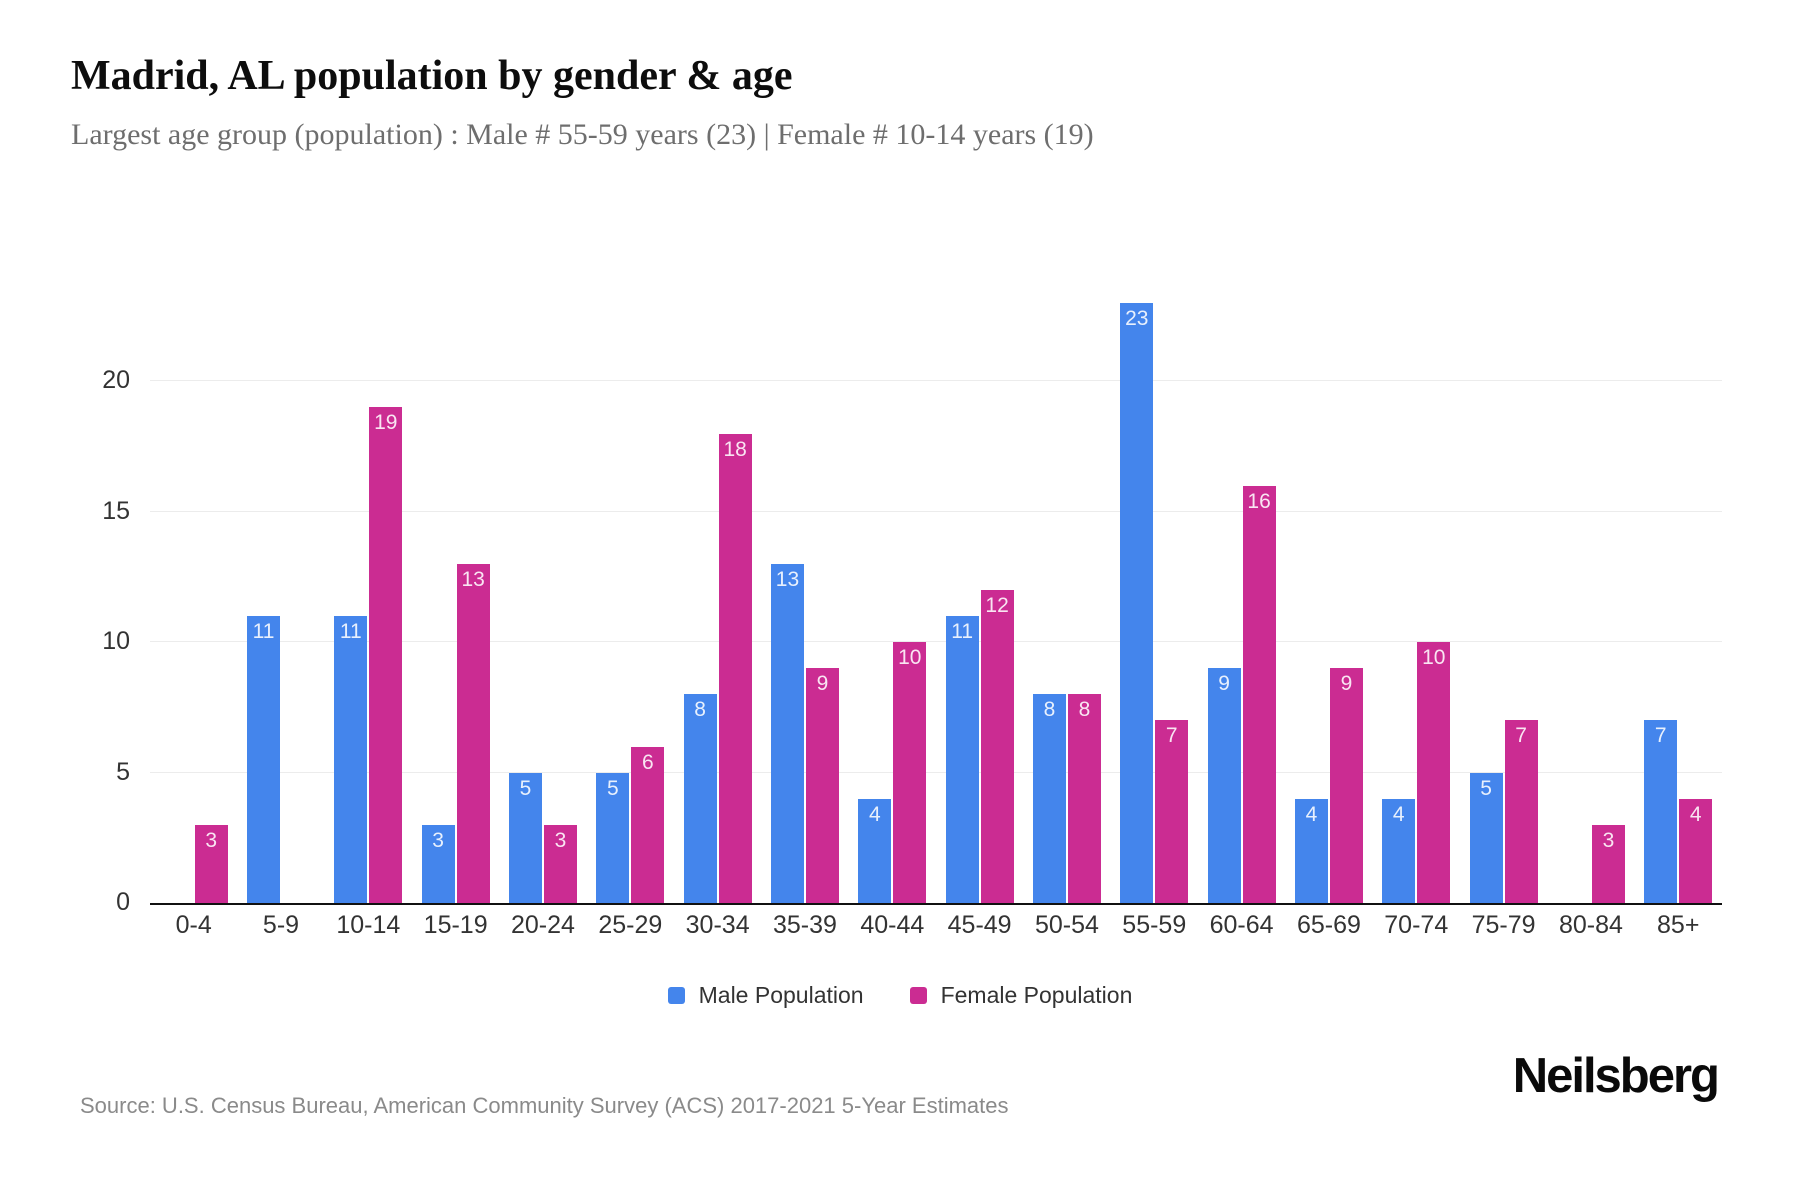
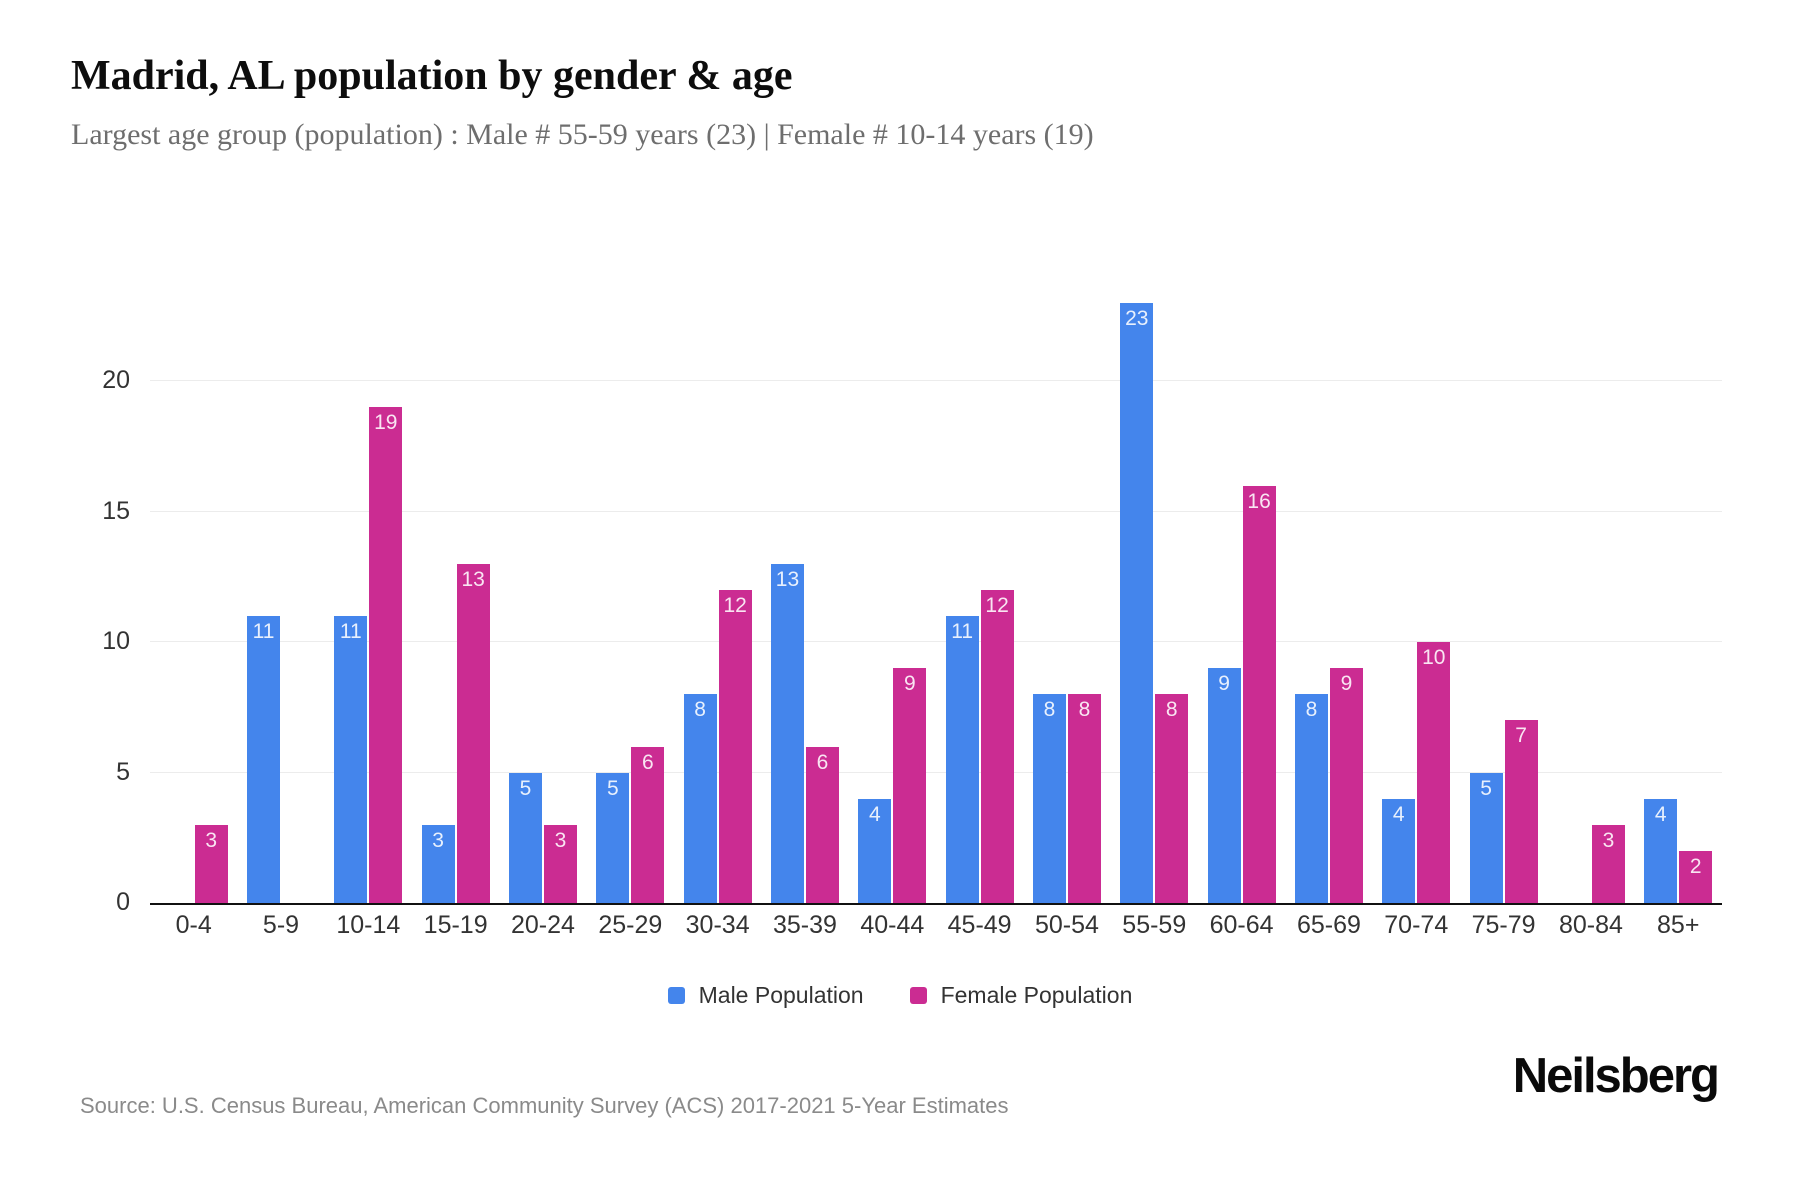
Female Population/30-34: 18 -> 12
Female Population/35-39: 9 -> 6
Female Population/40-44: 10 -> 9
Female Population/55-59: 7 -> 8
Male Population/65-69: 4 -> 8
Male Population/85+: 7 -> 4
Female Population/85+: 4 -> 2
